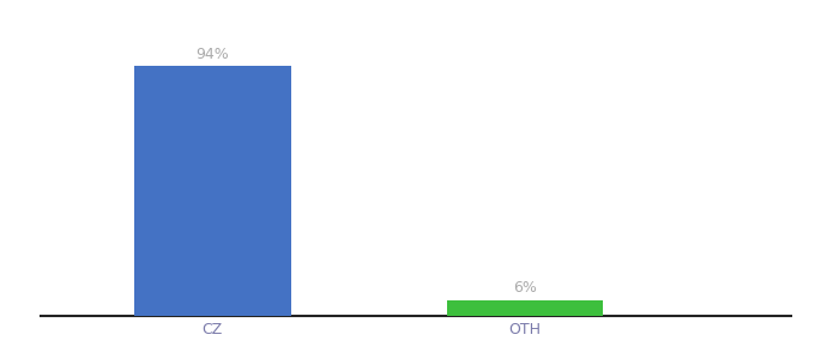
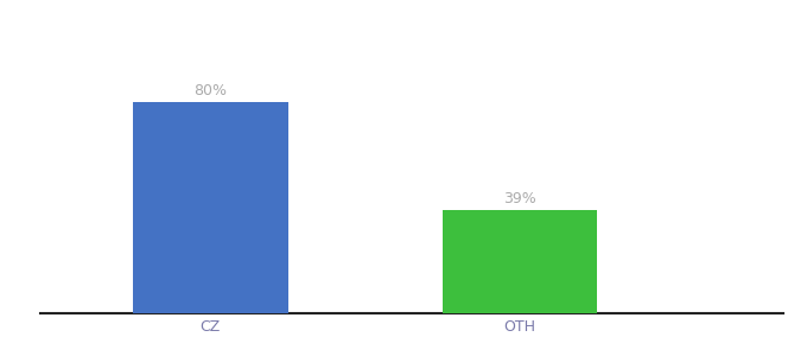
CZ: 94% -> 80%
OTH: 6% -> 39%
